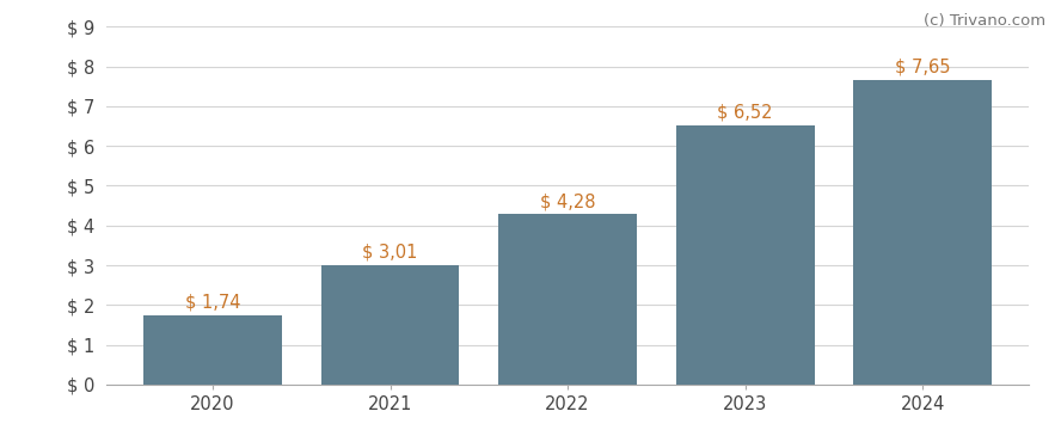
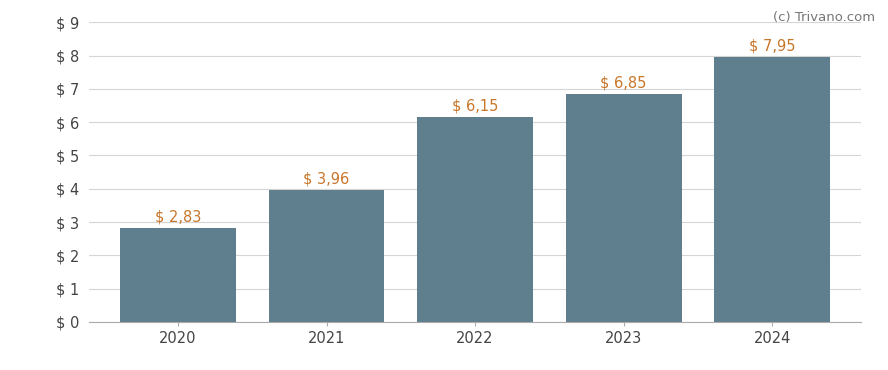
2020: 1,74 -> 2,83
2021: 3,01 -> 3,96
2022: 4,28 -> 6,15
2023: 6,52 -> 6,85
2024: 7,65 -> 7,95
